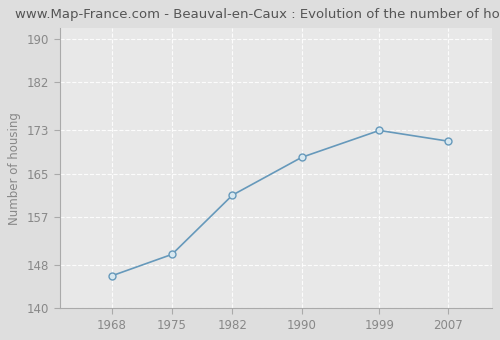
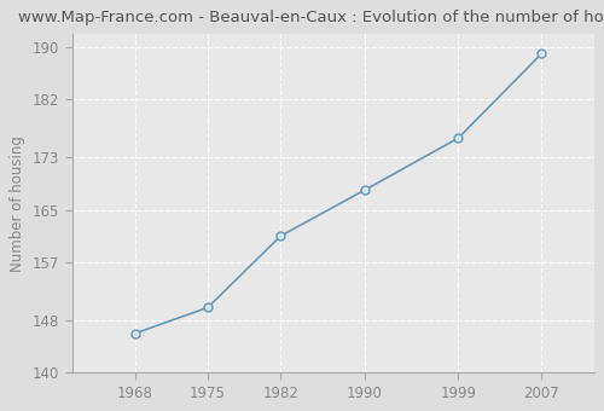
1999: 173 -> 176
2007: 171 -> 189
